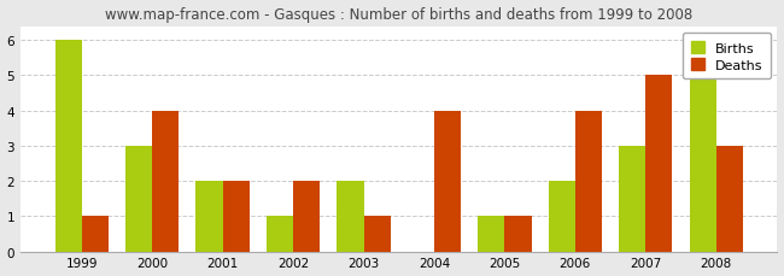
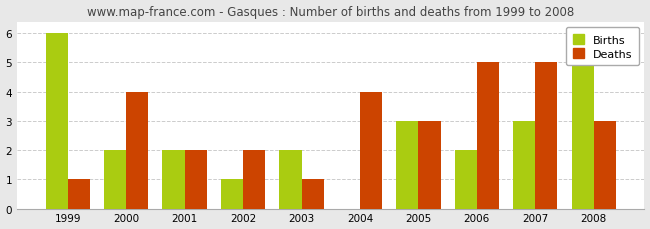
Births/2000: 3 -> 2
Births/2005: 1 -> 3
Deaths/2005: 1 -> 3
Deaths/2006: 4 -> 5
